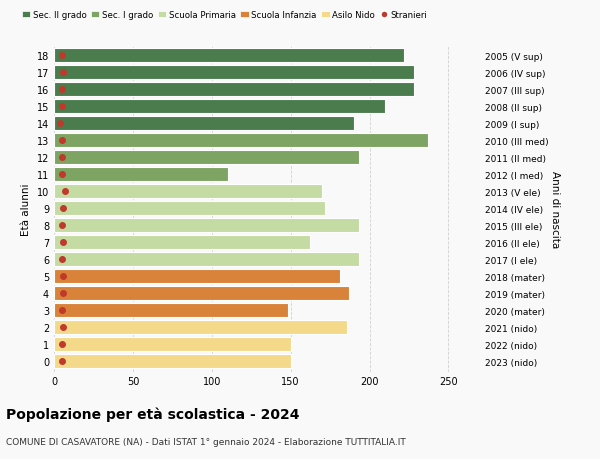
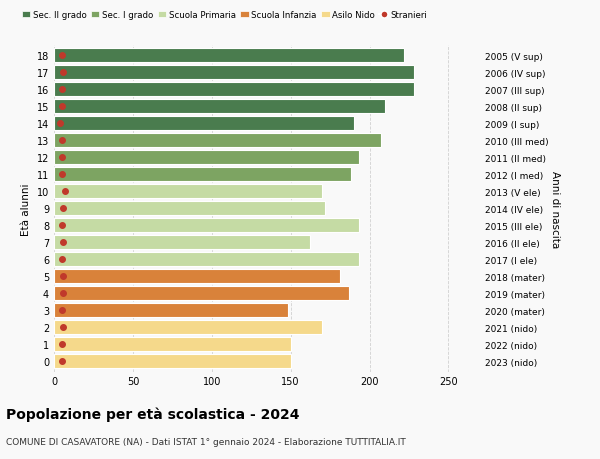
13: 237 -> 207
11: 110 -> 188
2: 186 -> 170
